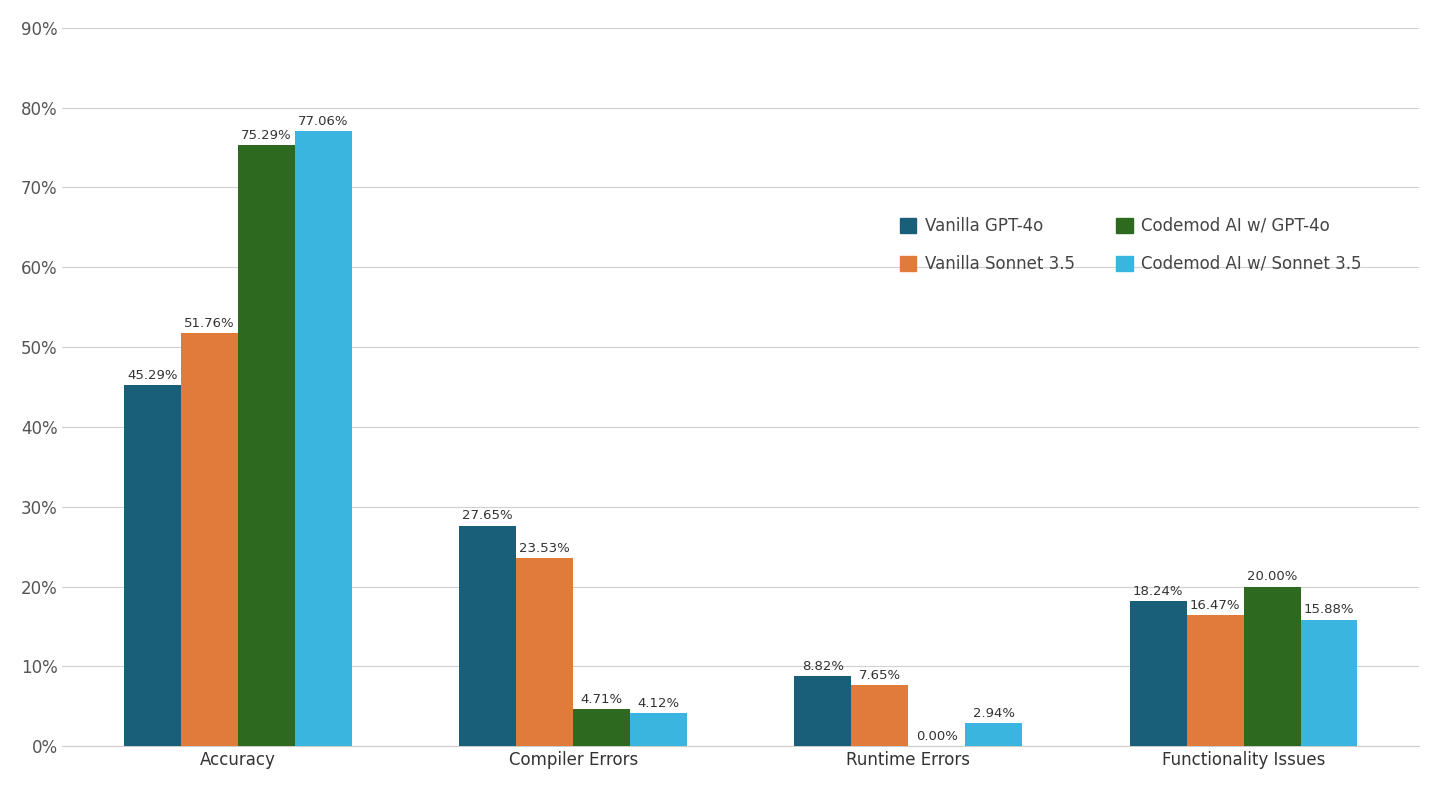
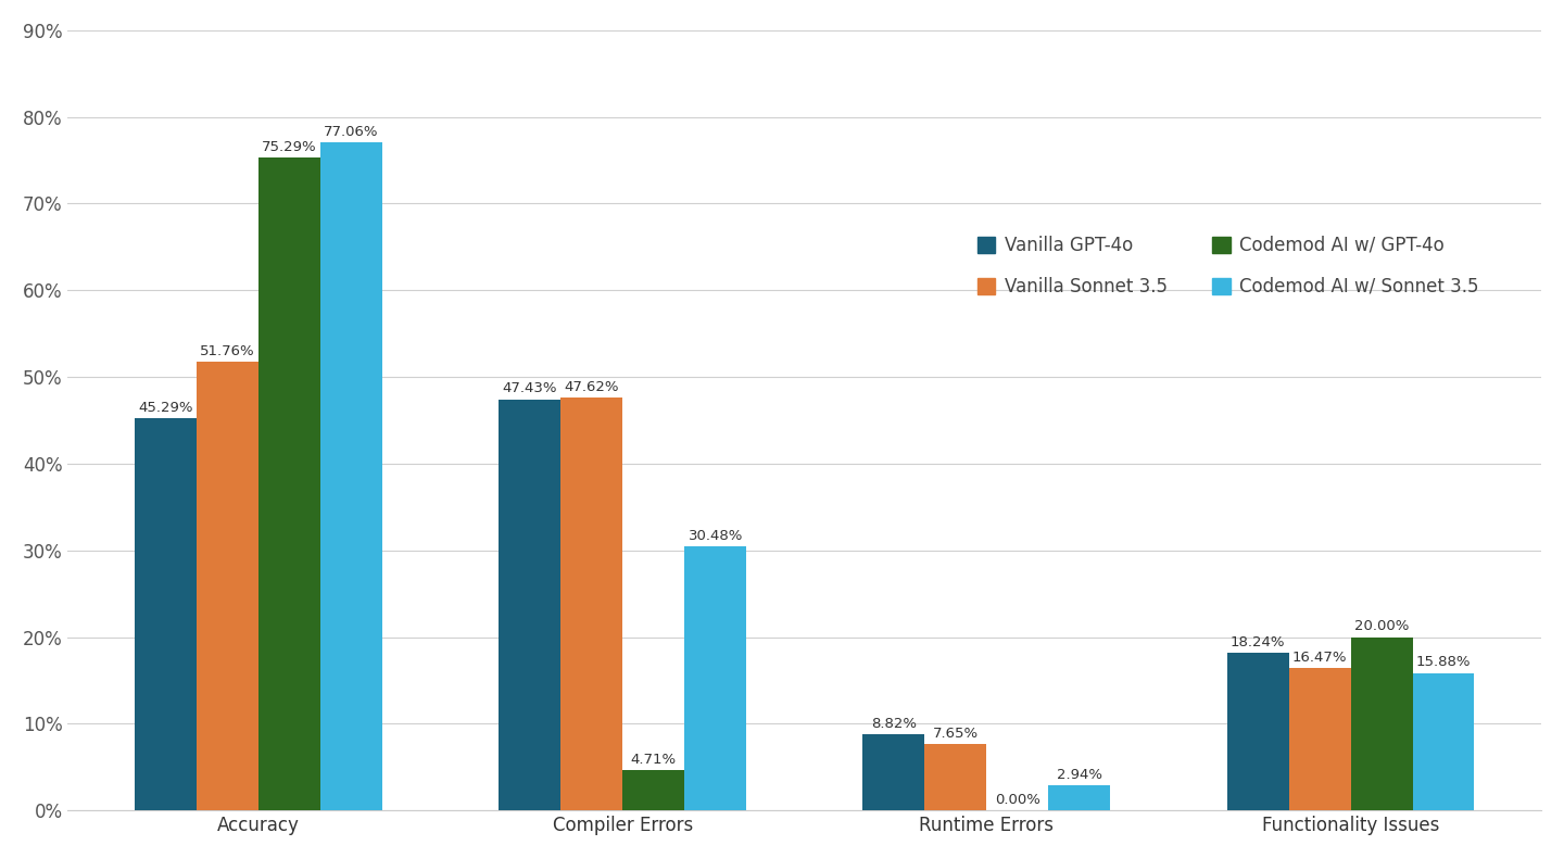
Vanilla GPT-4o/Compiler Errors: 27.65% -> 47.43%
Vanilla Sonnet 3.5/Compiler Errors: 23.53% -> 47.62%
Codemod AI w/ Sonnet 3.5/Compiler Errors: 4.12% -> 30.48%
